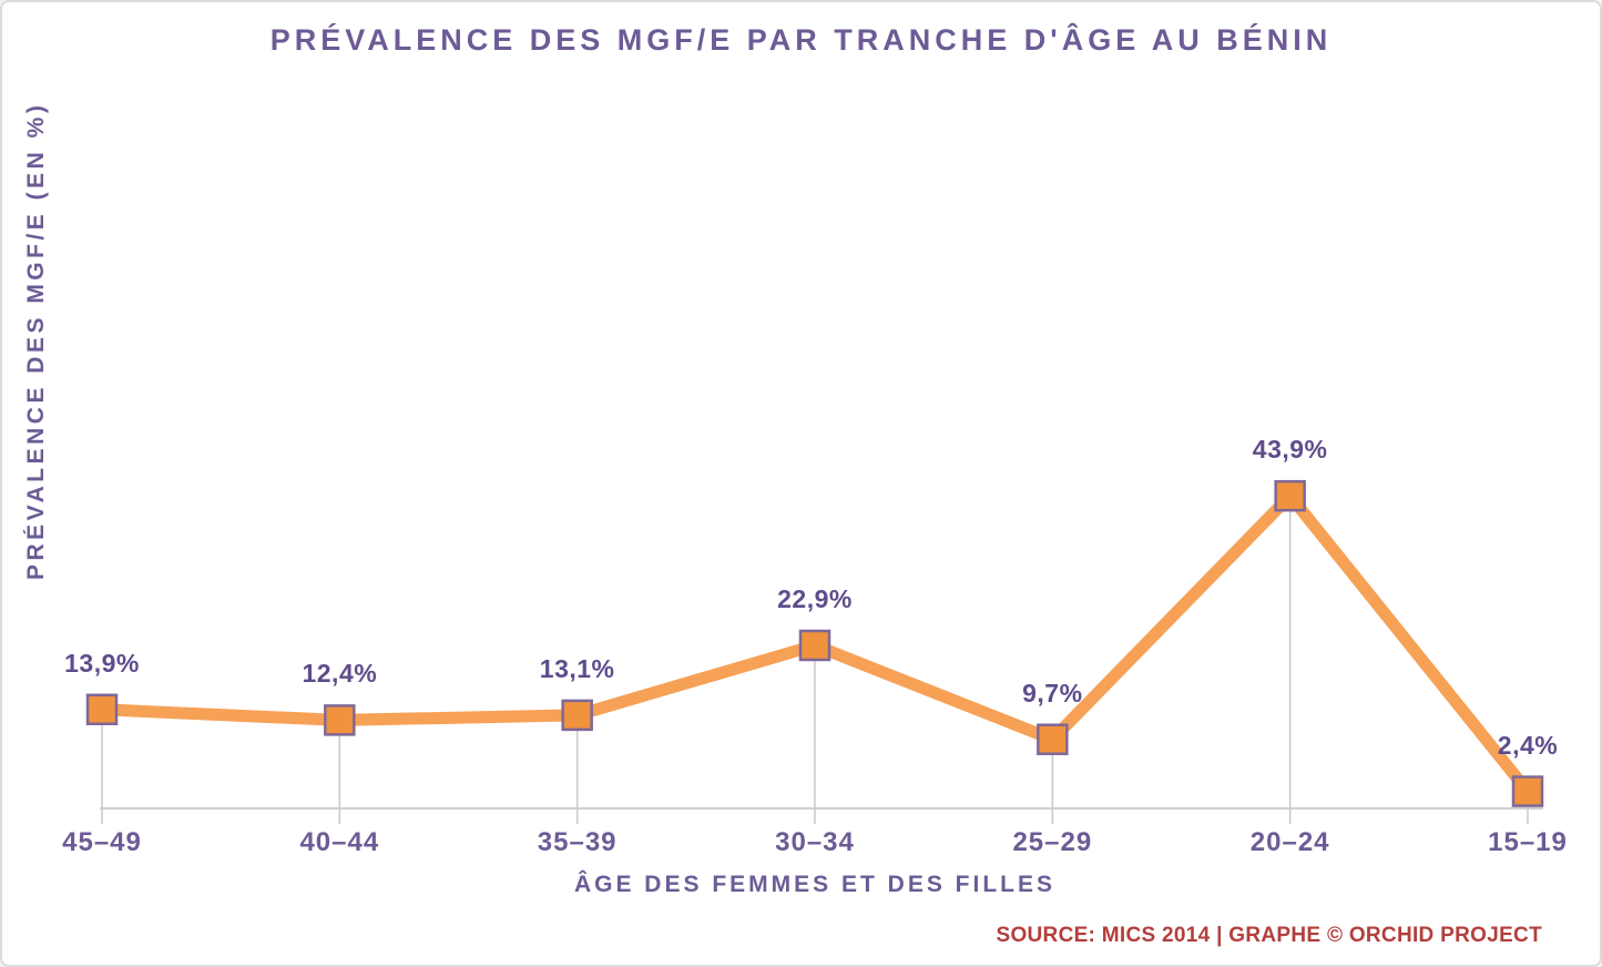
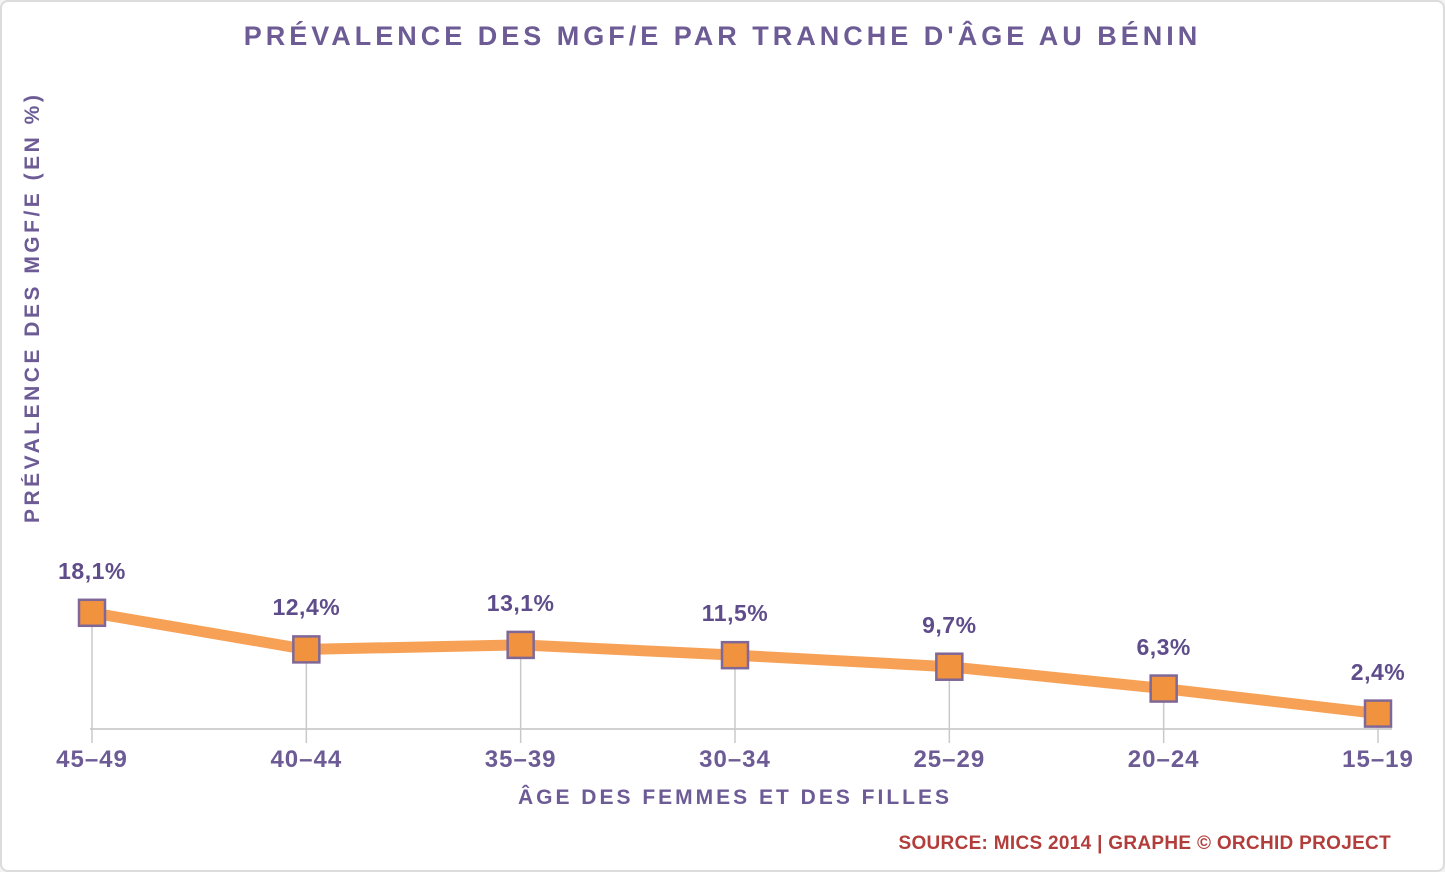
45–49: 13,9% -> 18,1%
30–34: 22,9% -> 11,5%
20–24: 43,9% -> 6,3%
